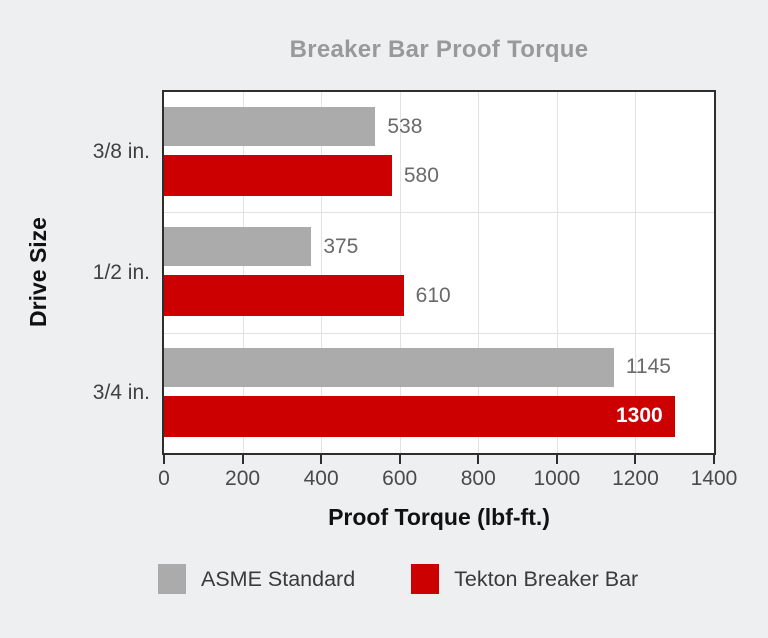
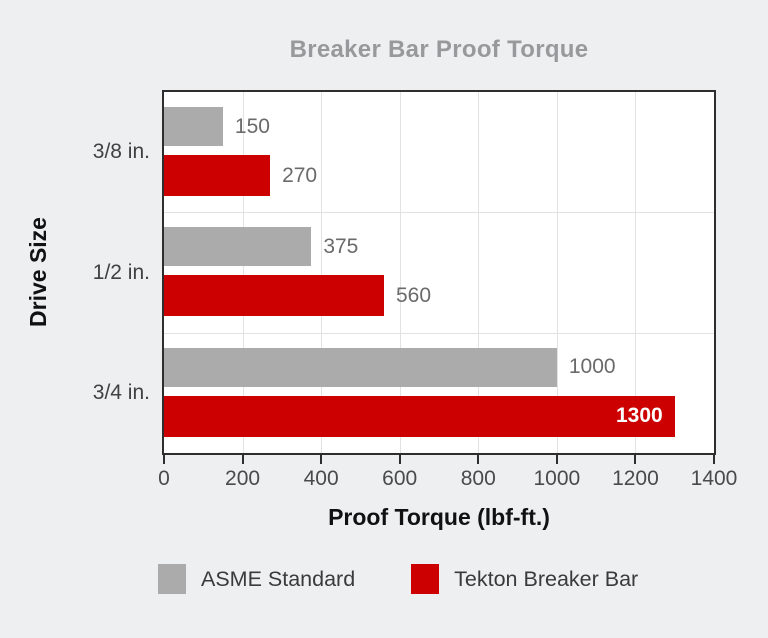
ASME Standard/3/8 in.: 538 -> 150
Tekton Breaker Bar/3/8 in.: 580 -> 270
Tekton Breaker Bar/1/2 in.: 610 -> 560
ASME Standard/3/4 in.: 1145 -> 1000
